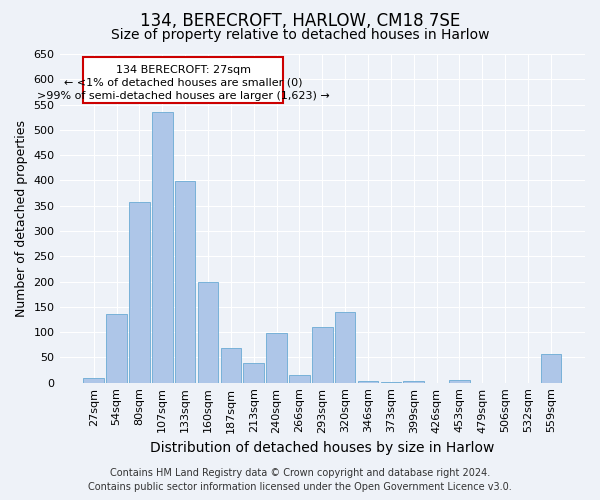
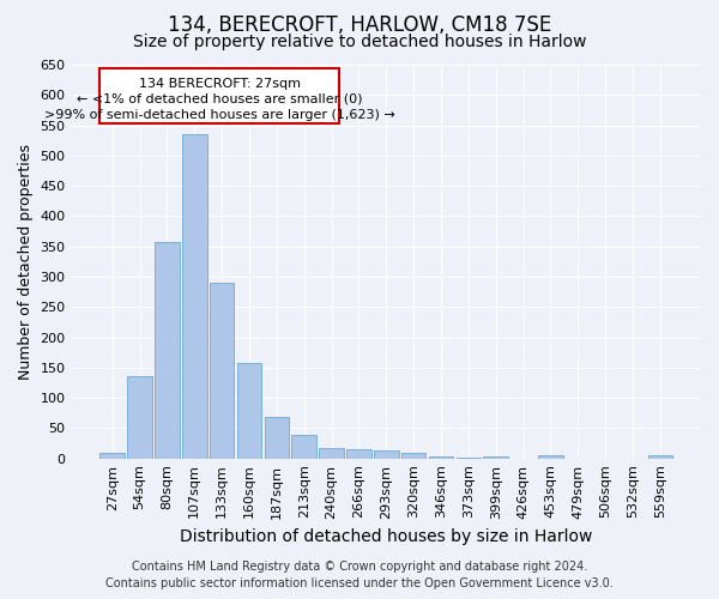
133sqm: 398 -> 290
160sqm: 200 -> 157
240sqm: 98 -> 17
293sqm: 110 -> 13
320sqm: 140 -> 9
559sqm: 56 -> 5
